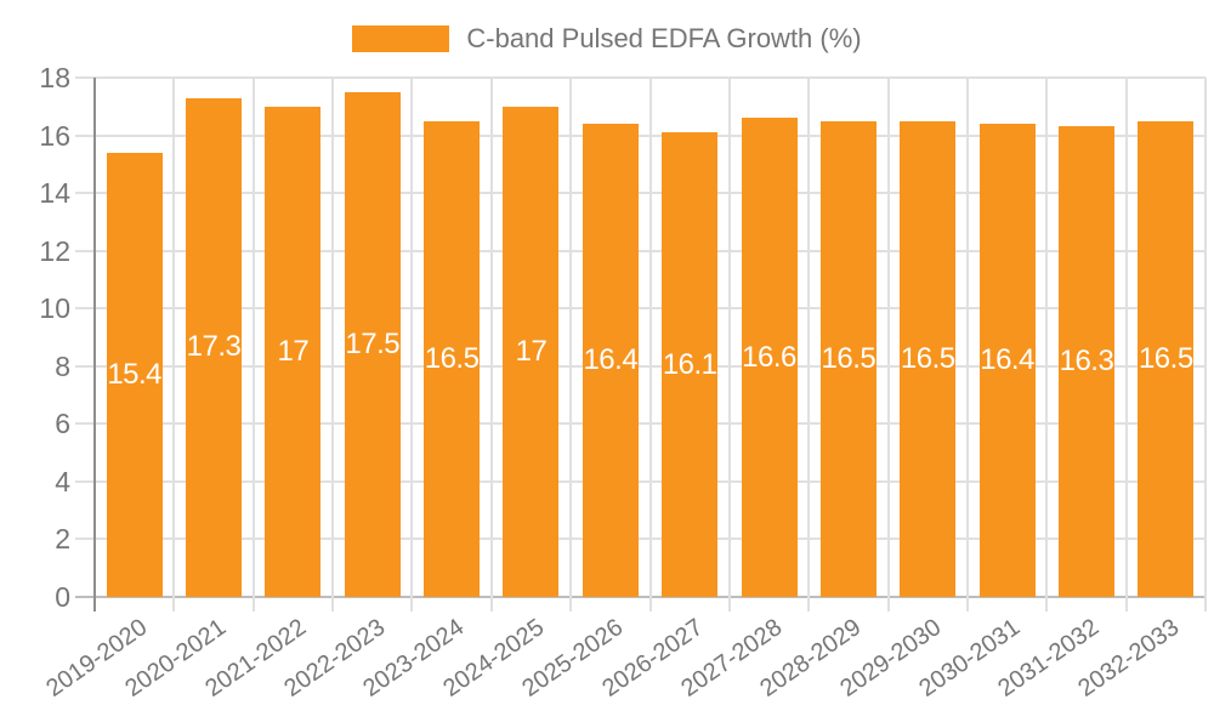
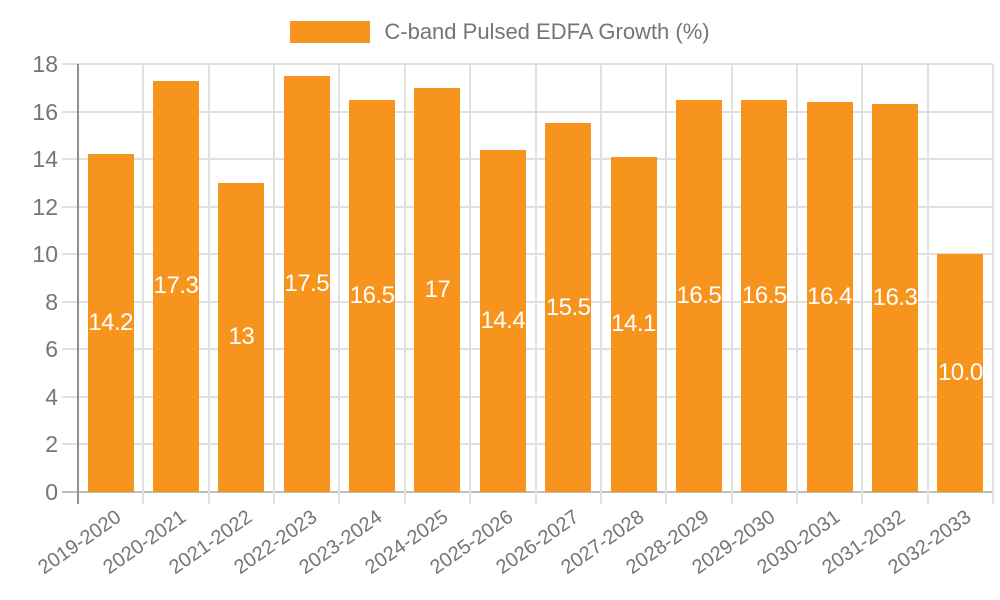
2019-2020: 15.4 -> 14.2
2021-2022: 17 -> 13
2025-2026: 16.4 -> 14.4
2026-2027: 16.1 -> 15.5
2027-2028: 16.6 -> 14.1
2032-2033: 16.5 -> 10.0
